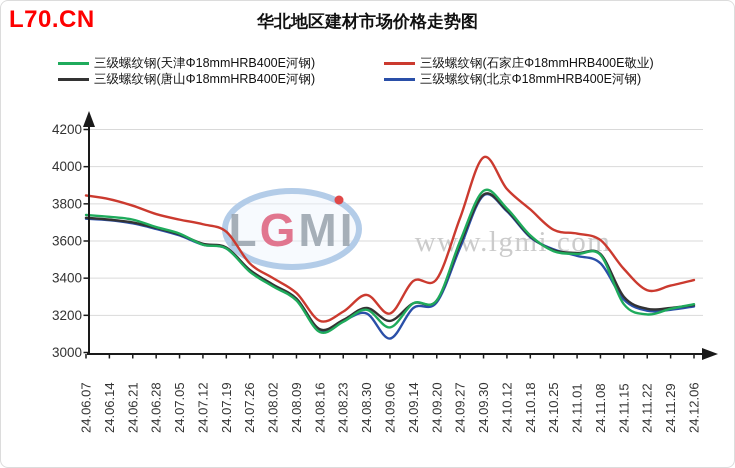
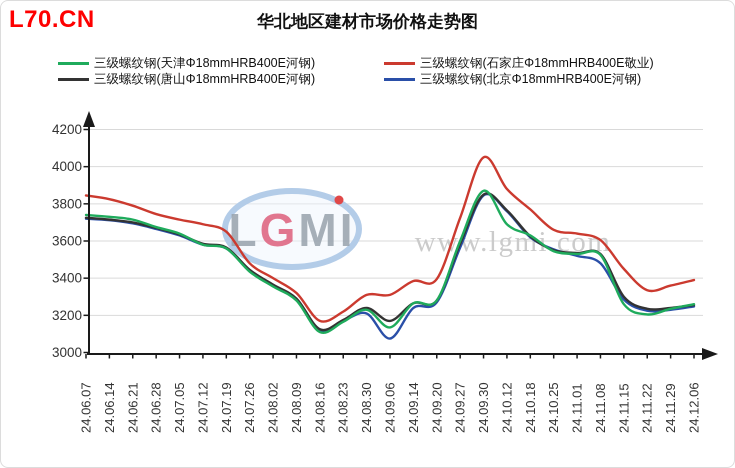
三级螺纹钢(石家庄Φ18mmHRB400E敬业)/24.09.06: 3210 -> 3310
三级螺纹钢(天津Φ18mmHRB400E河钢)/24.10.12: 3780 -> 3690
